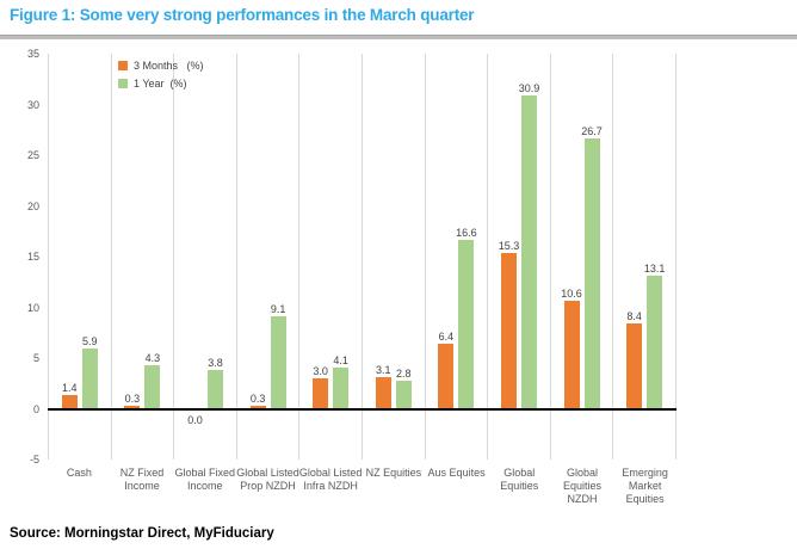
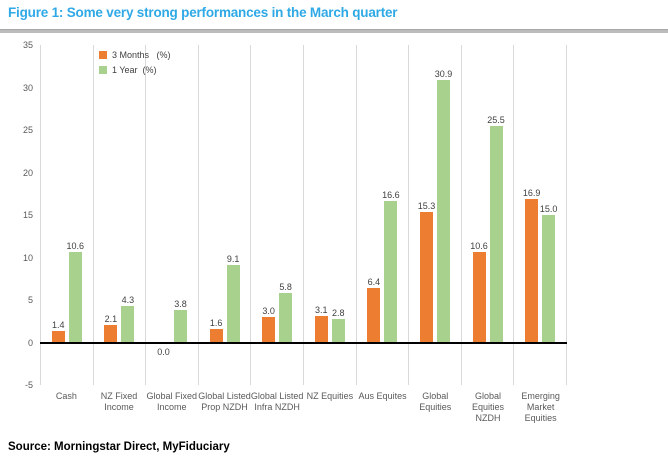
1 Year (%)/Cash: 5.9 -> 10.6
3 Months (%)/NZ Fixed Income: 0.3 -> 2.1
3 Months (%)/Global Listed Prop NZDH: 0.3 -> 1.6
1 Year (%)/Global Listed Infra NZDH: 4.1 -> 5.8
1 Year (%)/Global Equities NZDH: 26.7 -> 25.5
3 Months (%)/Emerging Market Equities: 8.4 -> 16.9
1 Year (%)/Emerging Market Equities: 13.1 -> 15.0
